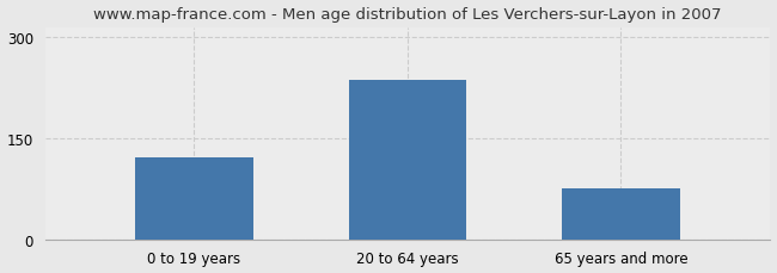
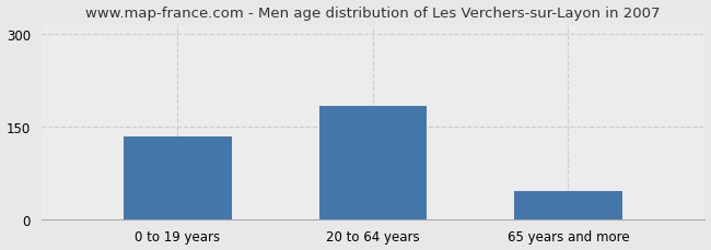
0 to 19 years: 122 -> 135
20 to 64 years: 236 -> 183
65 years and more: 76 -> 45
